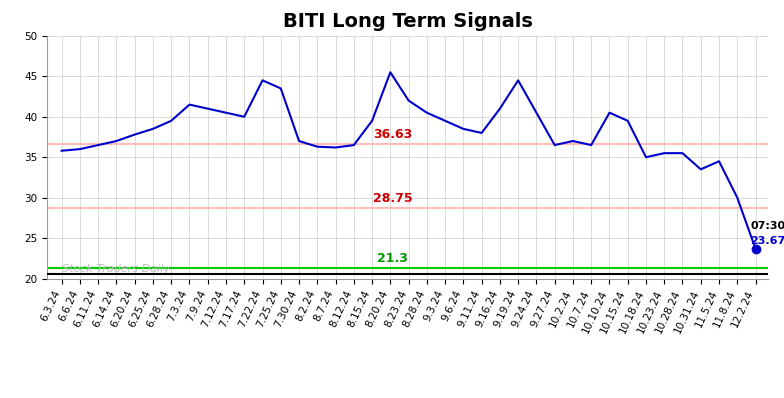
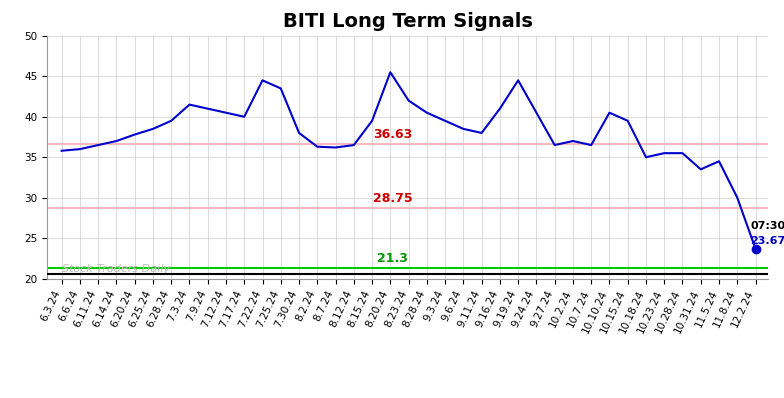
7.30.24: 37.0 -> 38.0
